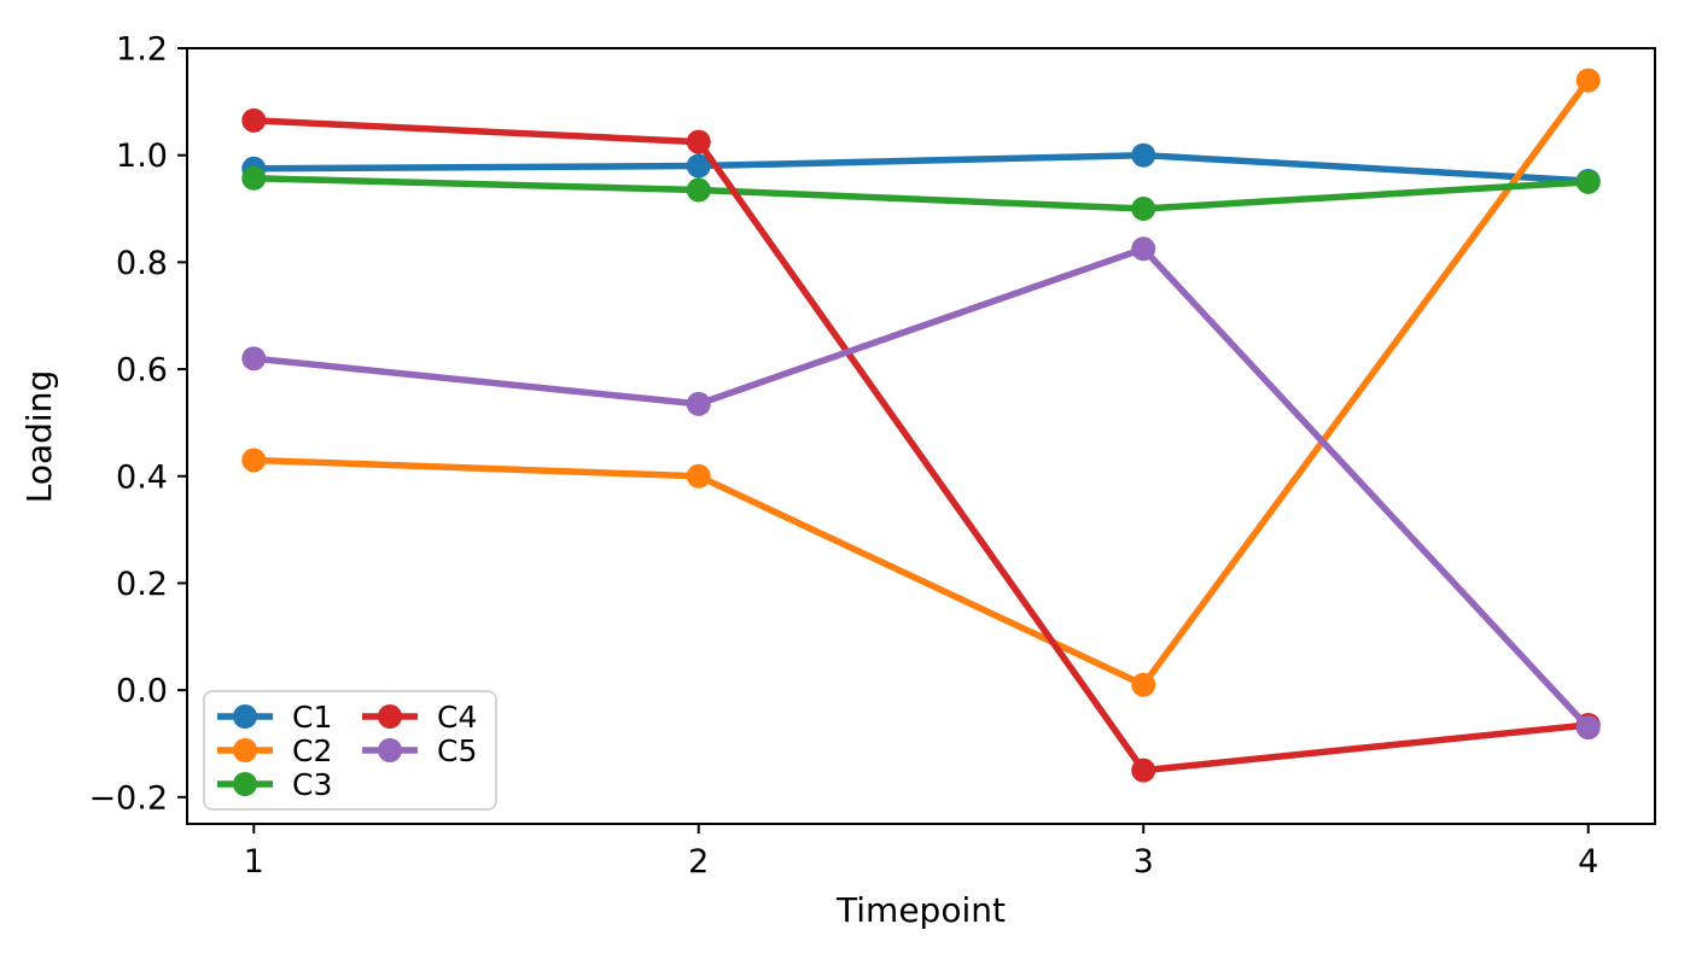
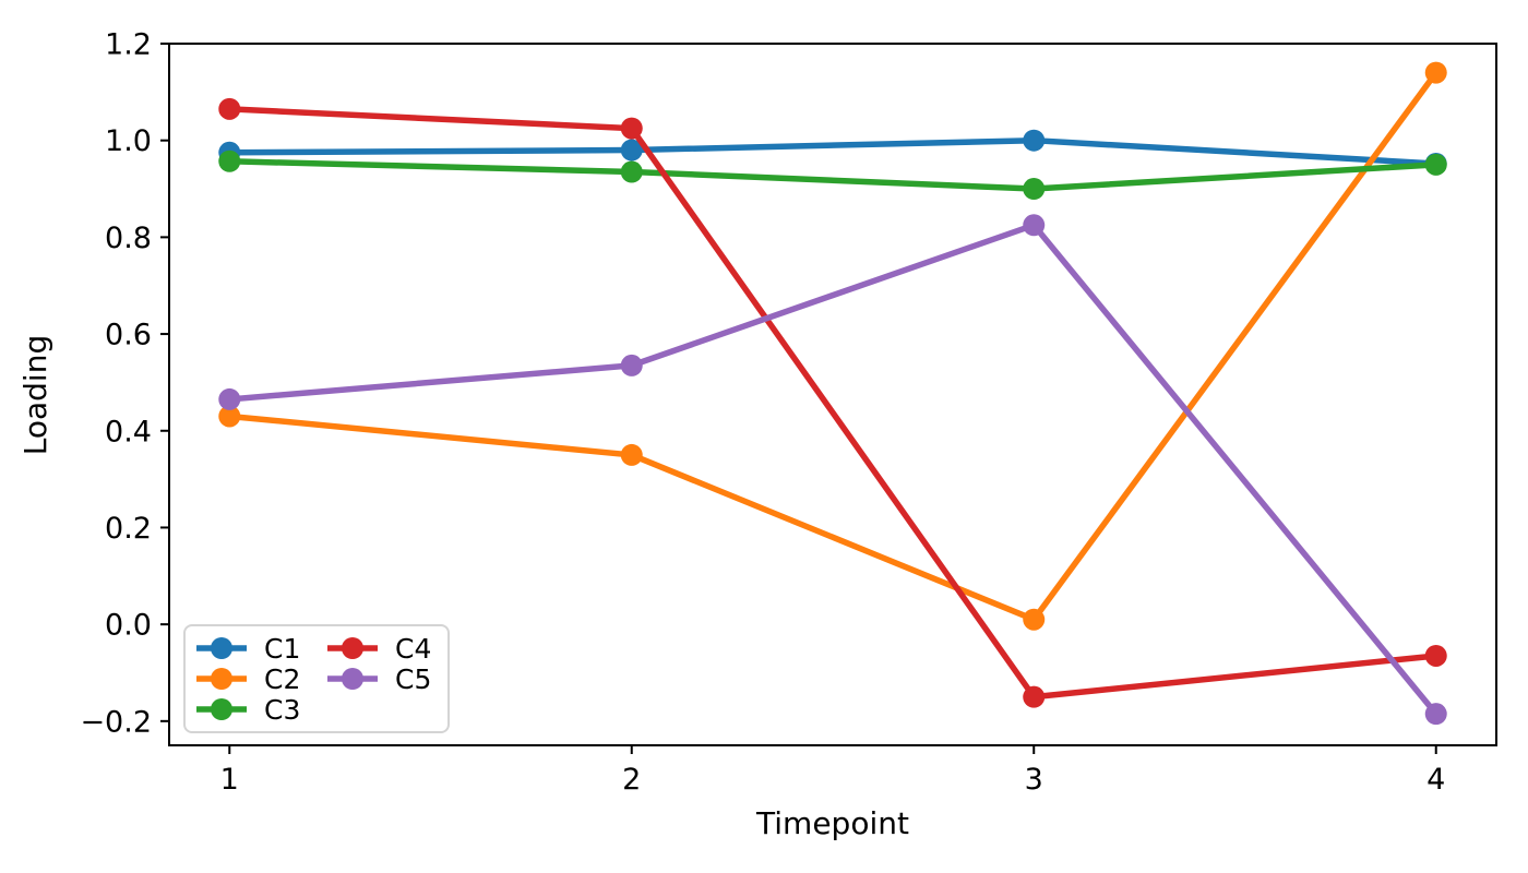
C5/1: 0.62 -> 0.47
C2/2: 0.40 -> 0.35
C5/4: -0.07 -> -0.18
